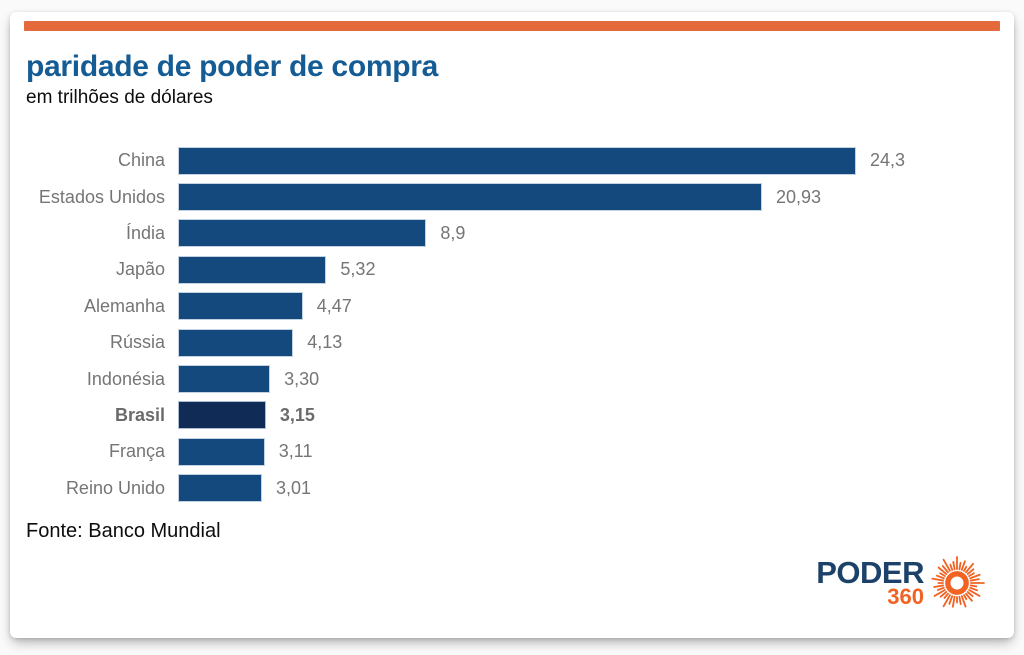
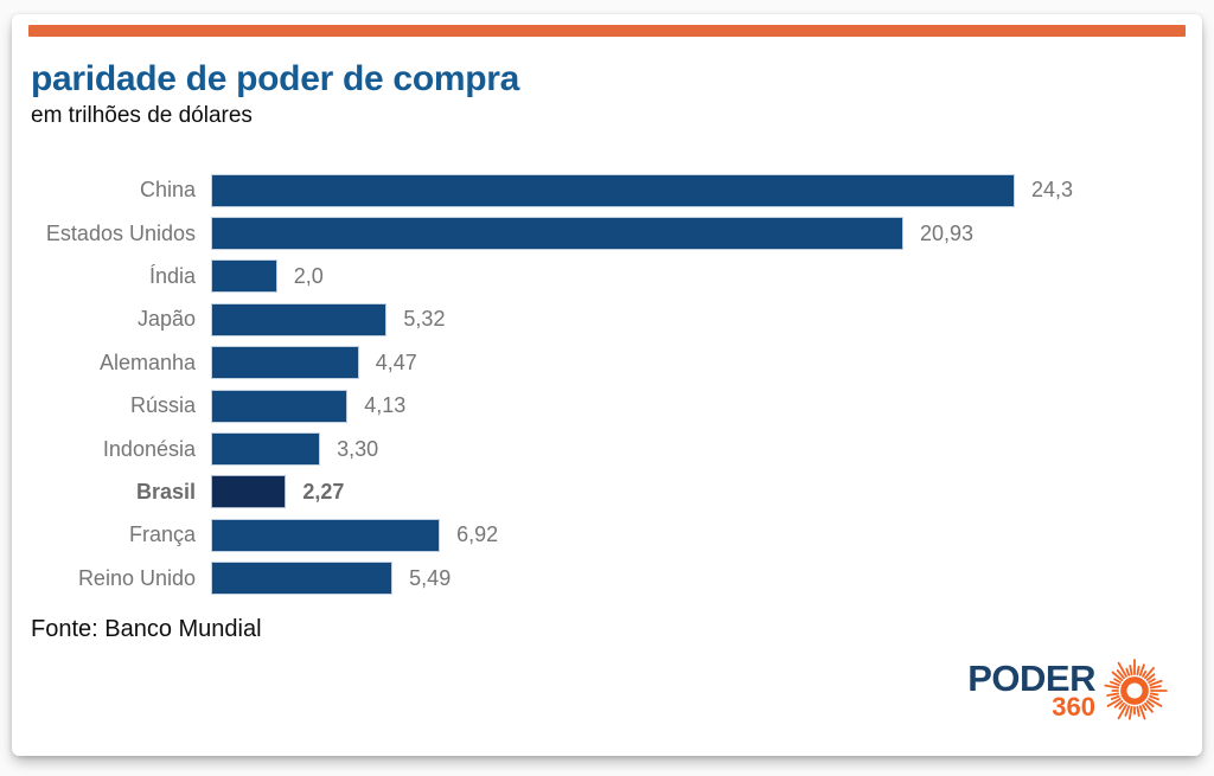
Índia: 8,9 -> 2,0
Brasil: 3,15 -> 2,27
França: 3,11 -> 6,92
Reino Unido: 3,01 -> 5,49
